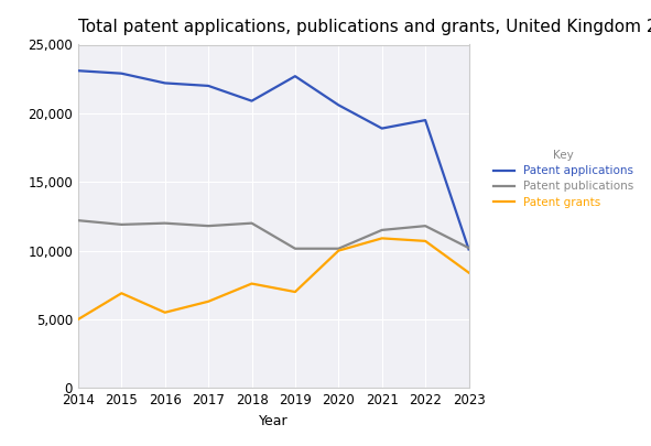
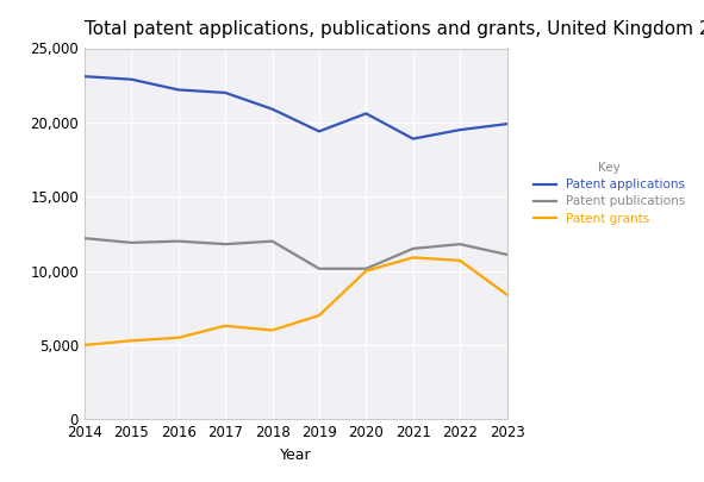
Patent grants/2015: 6,900 -> 5,300
Patent grants/2018: 7,600 -> 6,000
Patent applications/2019: 22,700 -> 19,400
Patent applications/2023: 10,100 -> 19,900
Patent publications/2023: 10,200 -> 11,100
